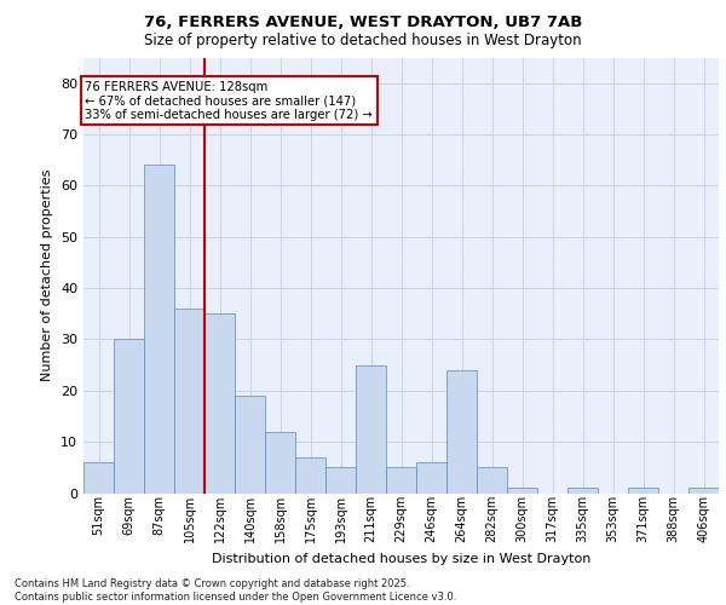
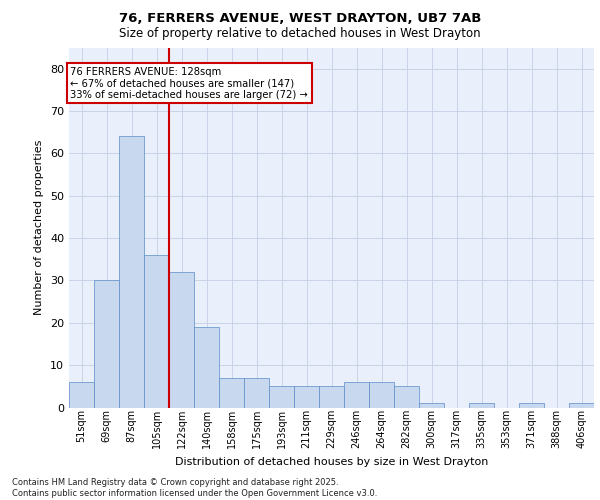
122sqm: 35 -> 32
158sqm: 12 -> 7
211sqm: 25 -> 5
264sqm: 24 -> 6
